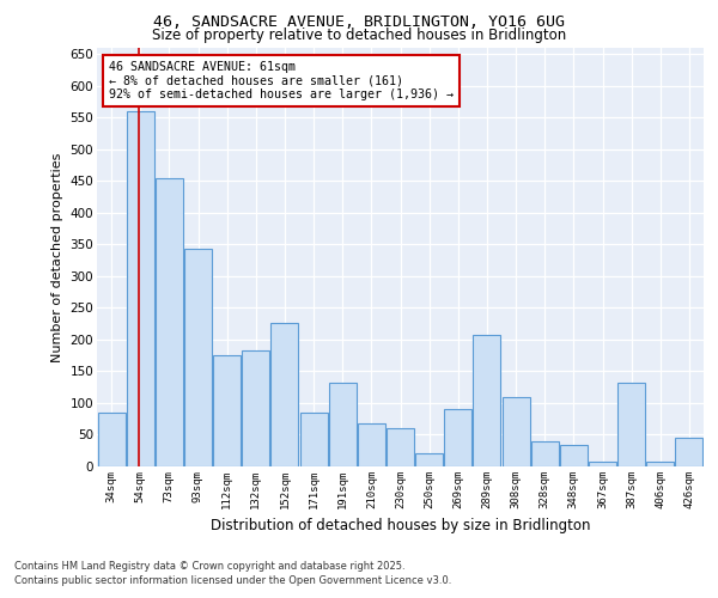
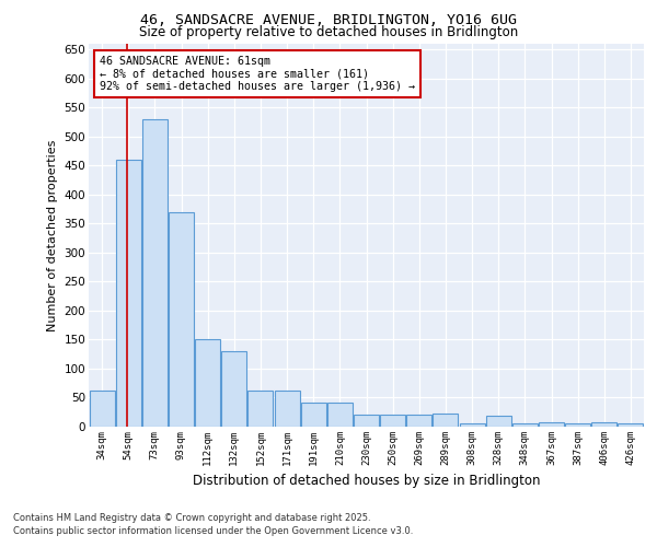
34sqm: 84 -> 62
54sqm: 560 -> 460
73sqm: 454 -> 530
93sqm: 344 -> 370
112sqm: 176 -> 150
132sqm: 182 -> 130
152sqm: 226 -> 62
171sqm: 84 -> 62
191sqm: 132 -> 42
210sqm: 68 -> 42
230sqm: 60 -> 20
269sqm: 90 -> 20
289sqm: 208 -> 22
308sqm: 110 -> 5
328sqm: 40 -> 18
348sqm: 34 -> 5
387sqm: 132 -> 5
426sqm: 46 -> 5
